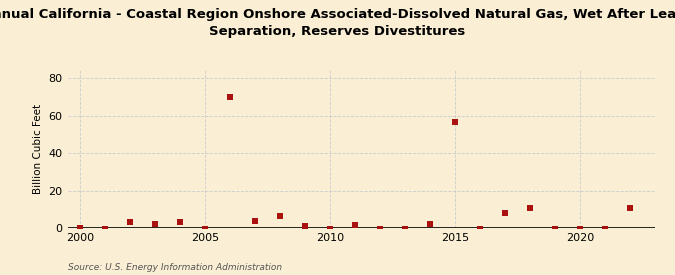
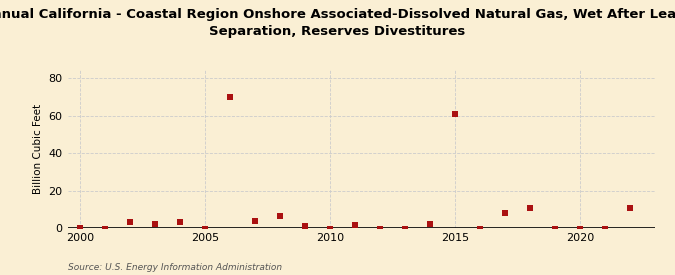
2015: 56 -> 61
